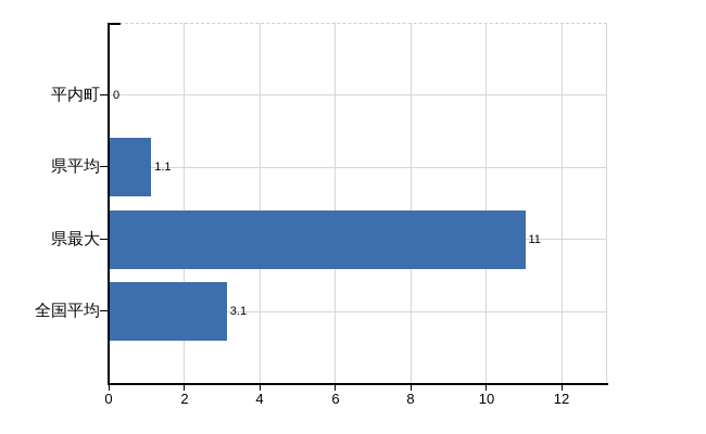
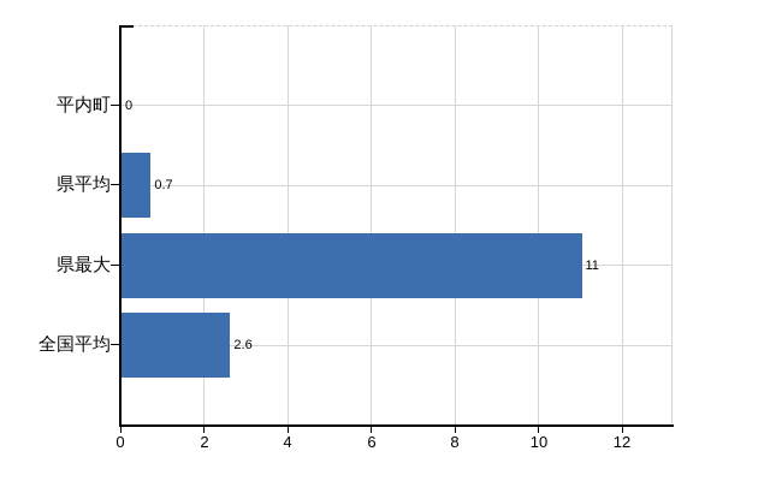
県平均: 1.1 -> 0.7
全国平均: 3.1 -> 2.6
